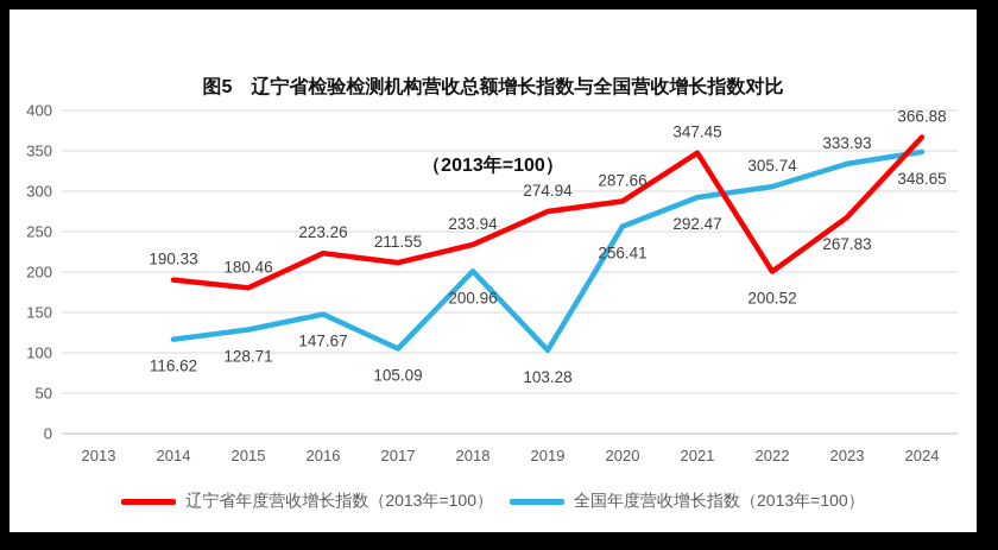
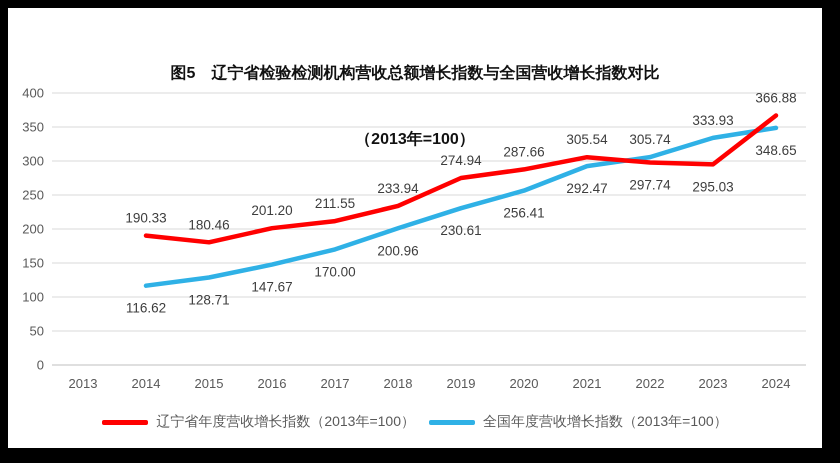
辽宁省年度营收增长指数（2013年=100）/2016: 223.26 -> 201.20
全国年度营收增长指数（2013年=100）/2017: 105.09 -> 170.00
全国年度营收增长指数（2013年=100）/2019: 103.28 -> 230.61
辽宁省年度营收增长指数（2013年=100）/2021: 347.45 -> 305.54
辽宁省年度营收增长指数（2013年=100）/2022: 200.52 -> 297.74
辽宁省年度营收增长指数（2013年=100）/2023: 267.83 -> 295.03
